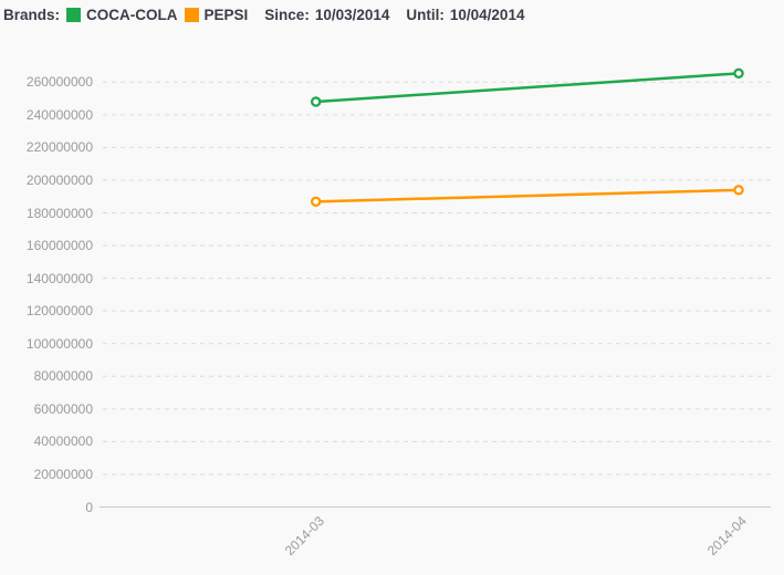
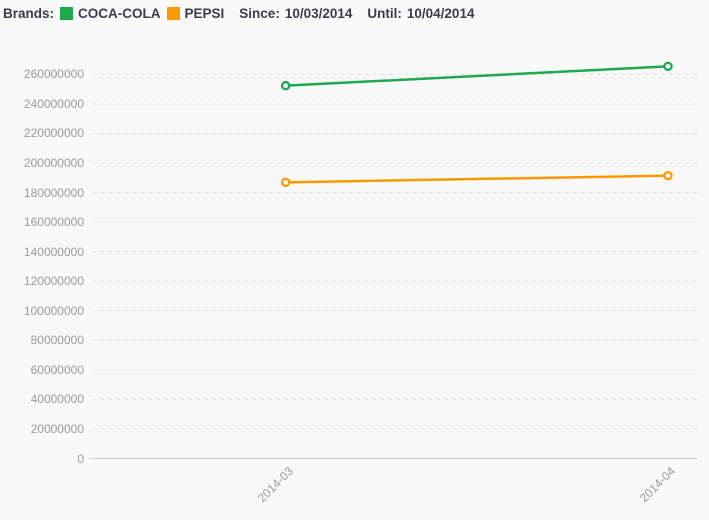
COCA-COLA/2014-03: 248000000 -> 252000000
PEPSI/2014-04: 194000000 -> 191000000
